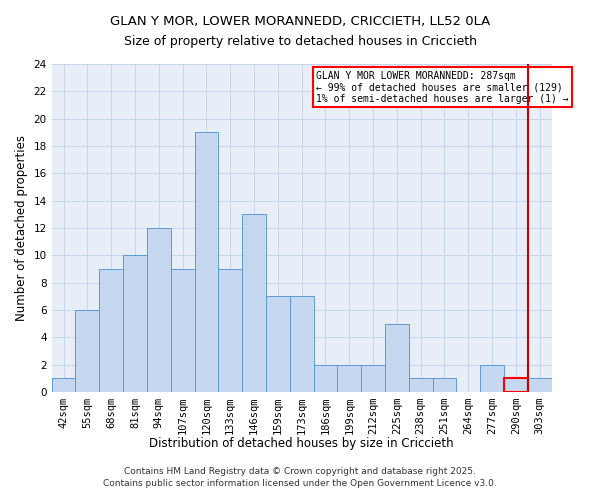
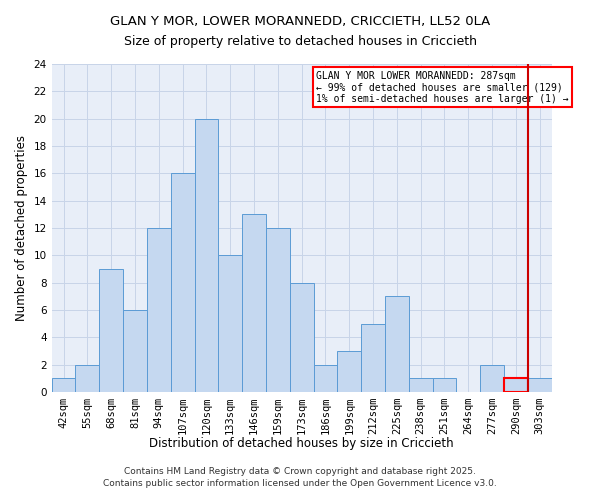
55sqm: 6 -> 2
81sqm: 10 -> 6
107sqm: 9 -> 16
120sqm: 19 -> 20
133sqm: 9 -> 10
159sqm: 7 -> 12
173sqm: 7 -> 8
199sqm: 2 -> 3
212sqm: 2 -> 5
225sqm: 5 -> 7
